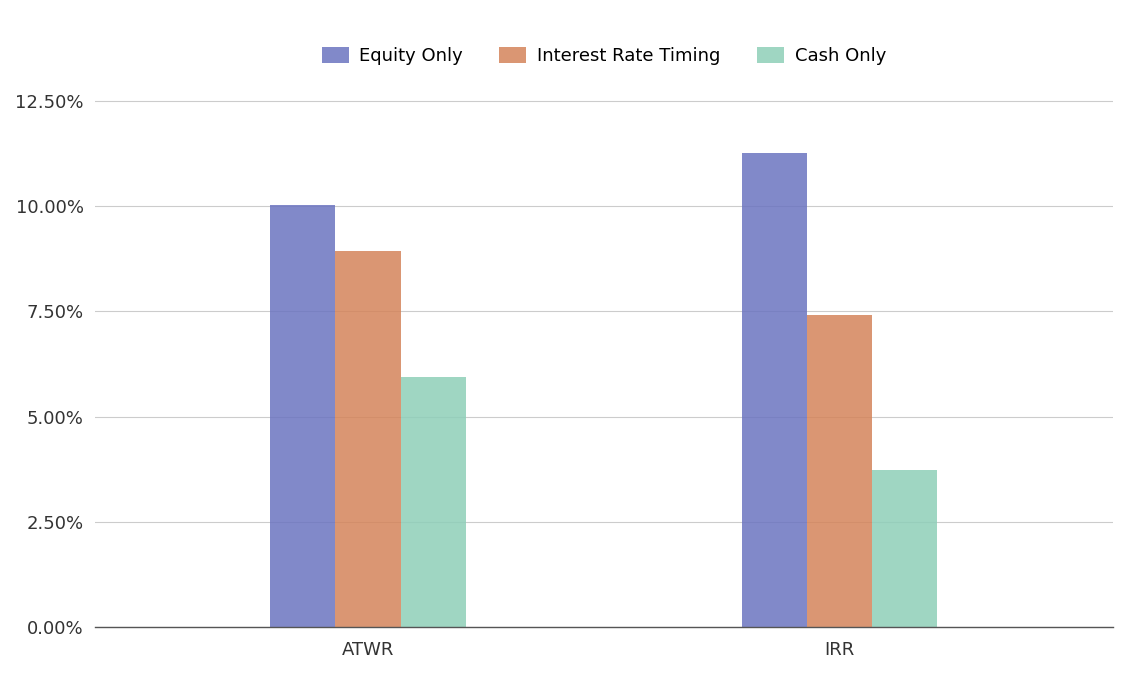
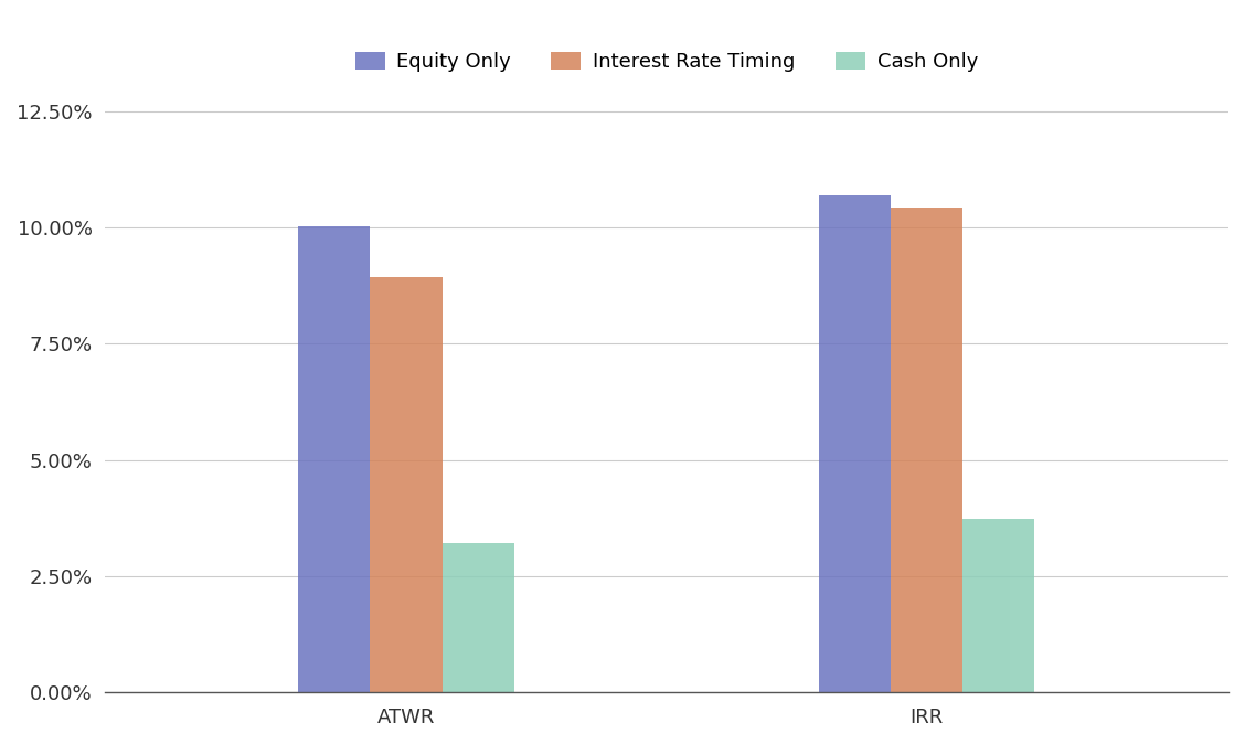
Cash Only/ATWR: 5.95% -> 3.22%
Equity Only/IRR: 11.25% -> 10.68%
Interest Rate Timing/IRR: 7.40% -> 10.42%
